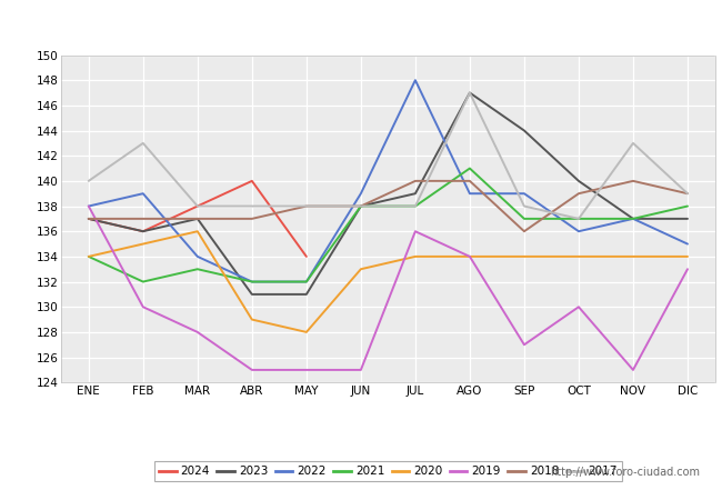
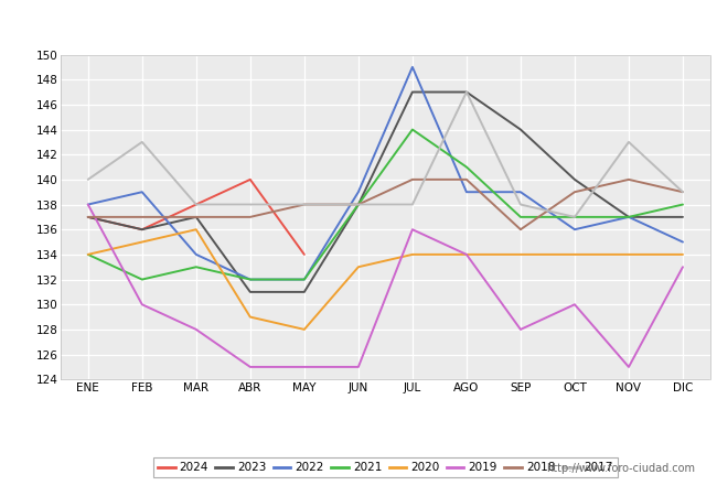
2023/JUL: 139 -> 147
2022/JUL: 148 -> 149
2021/JUL: 138 -> 144
2019/SEP: 127 -> 128
